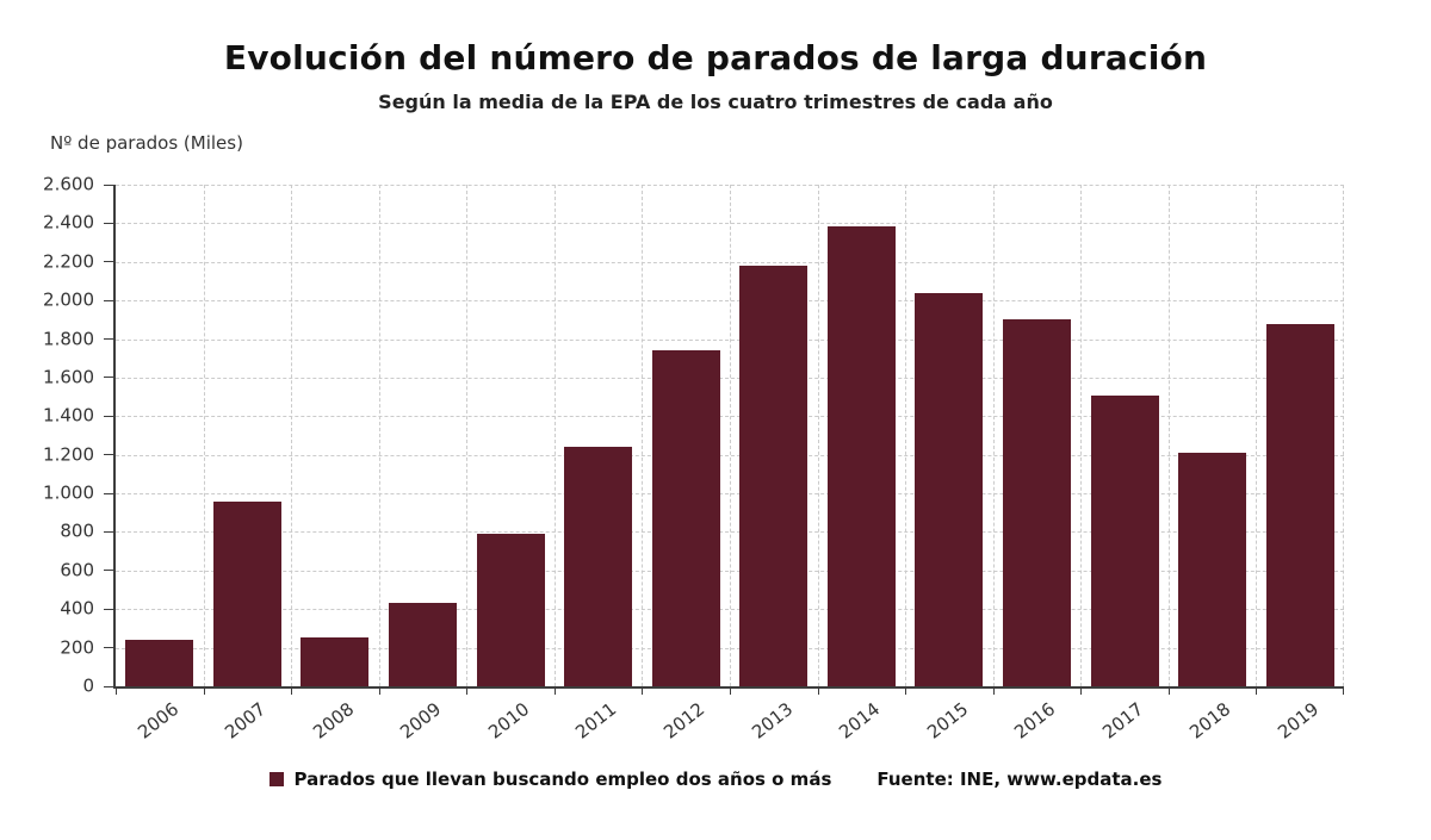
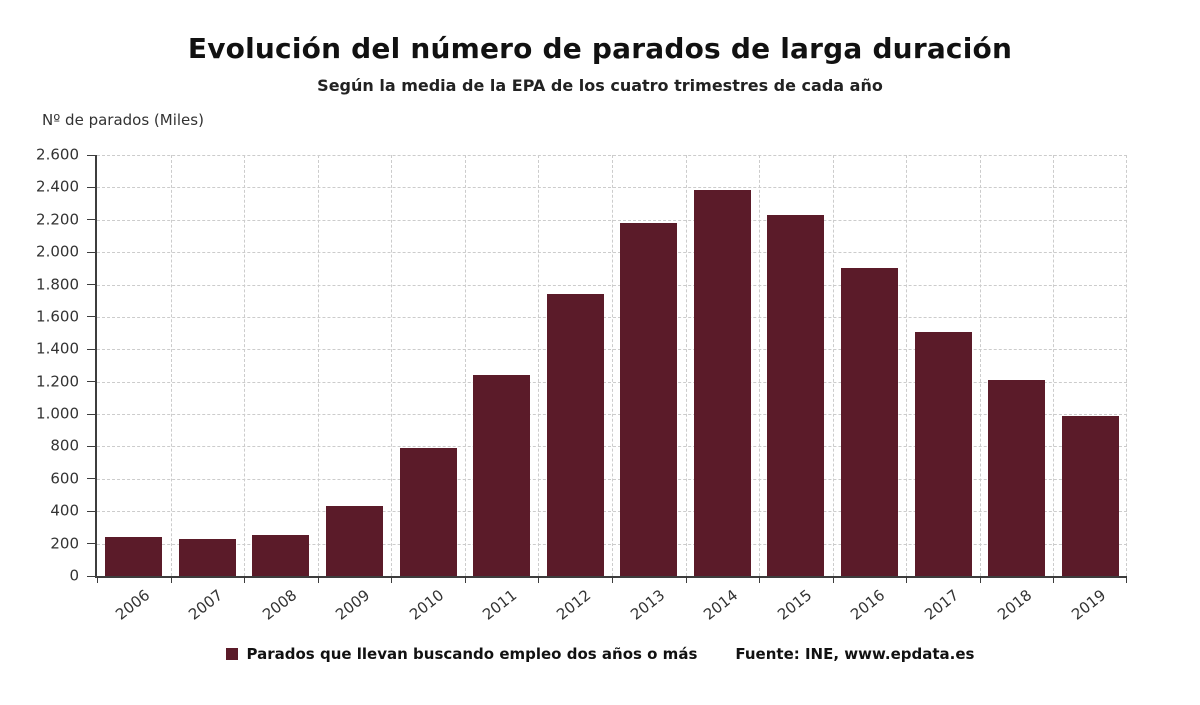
2007: 960 -> 230
2015: 2040 -> 2230
2019: 1880 -> 990
